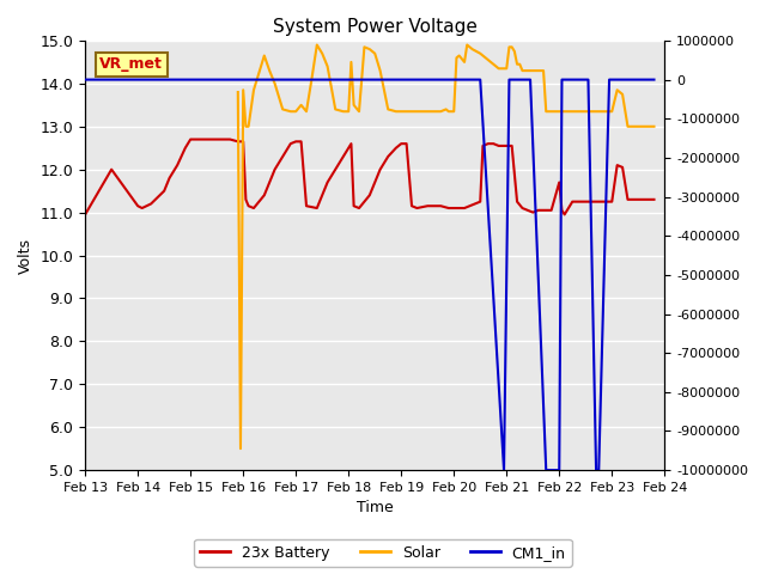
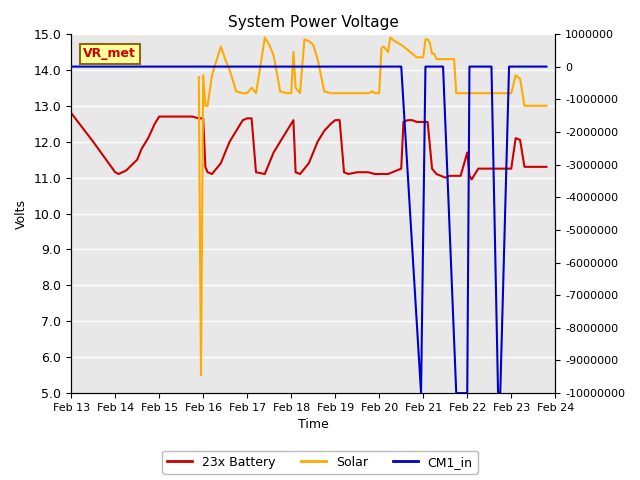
23x Battery/Feb 13: 10.95 -> 12.80
